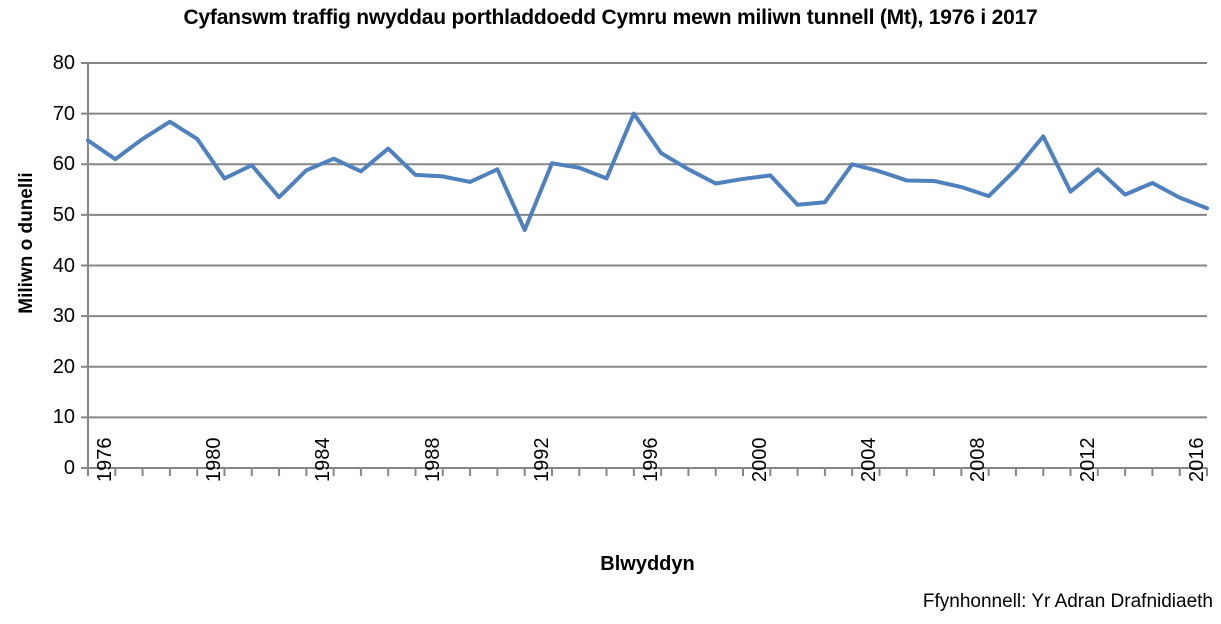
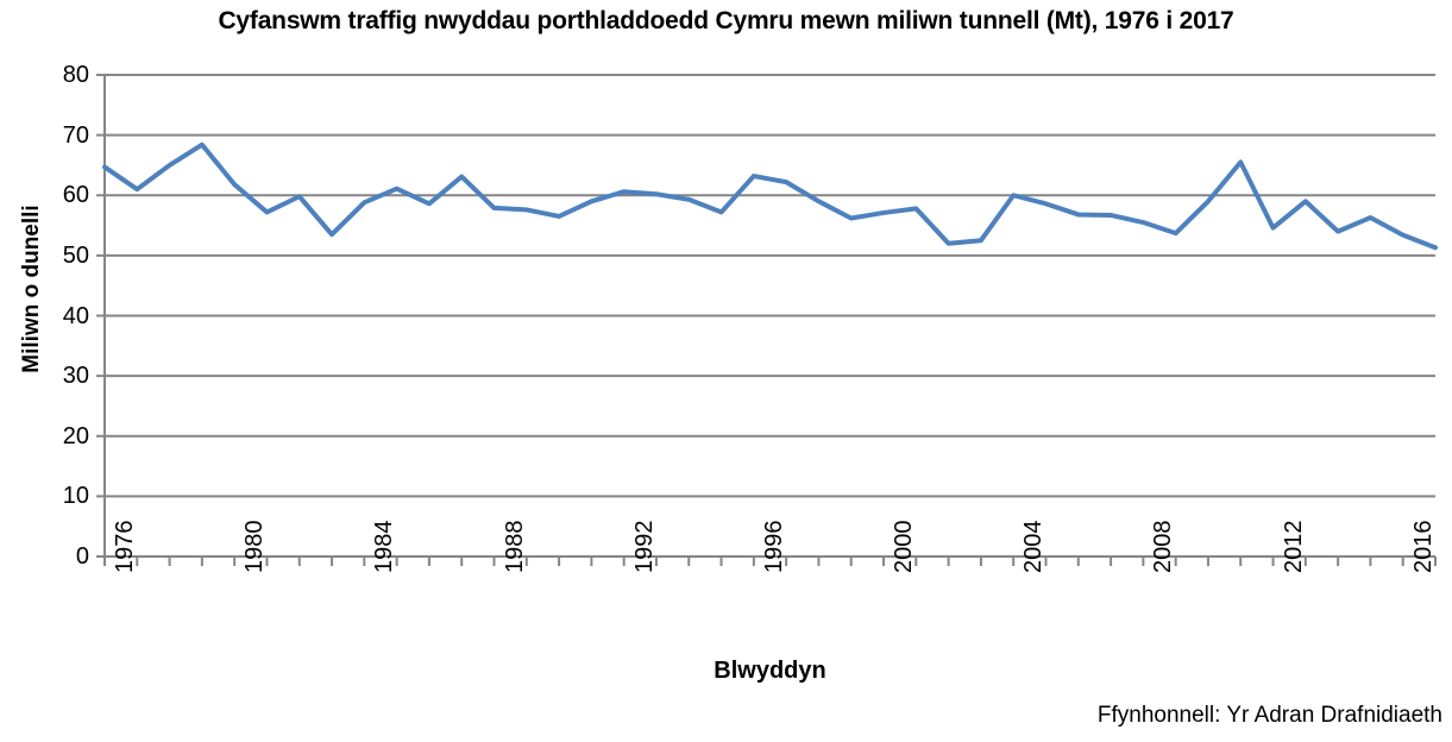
1980: 65 -> 62
1992: 47 -> 61
1996: 70 -> 63
